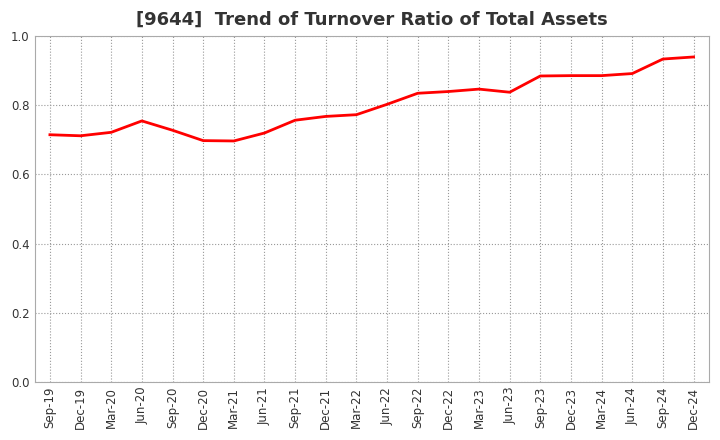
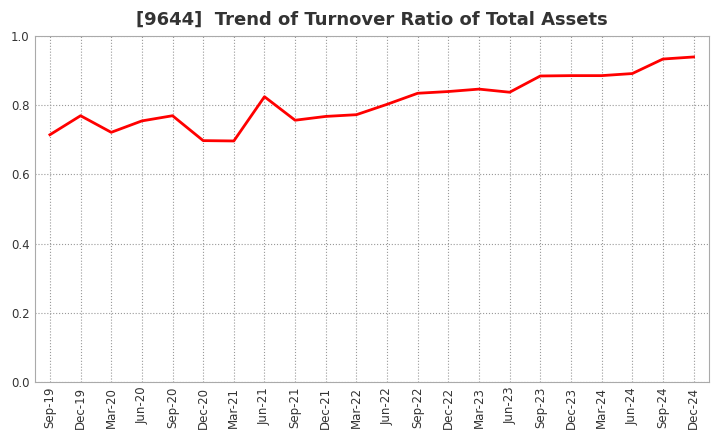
Dec-19: 0.712 -> 0.770
Sep-20: 0.728 -> 0.770
Jun-21: 0.720 -> 0.825
